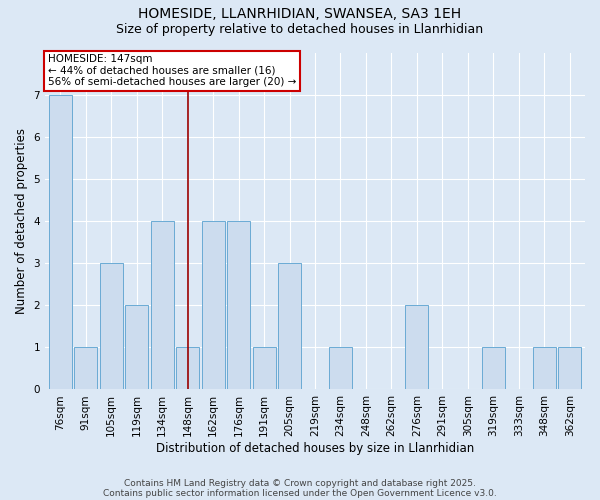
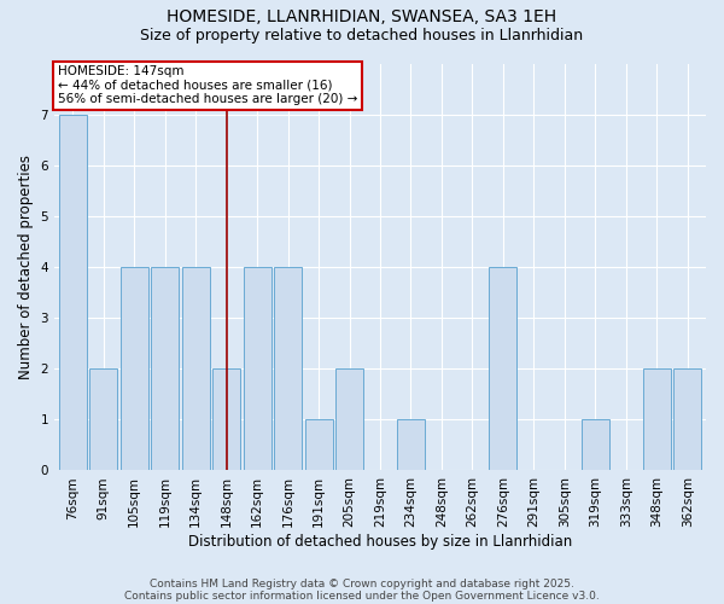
91sqm: 1 -> 2
105sqm: 3 -> 4
119sqm: 2 -> 4
148sqm: 1 -> 2
205sqm: 3 -> 2
276sqm: 2 -> 4
348sqm: 1 -> 2
362sqm: 1 -> 2
